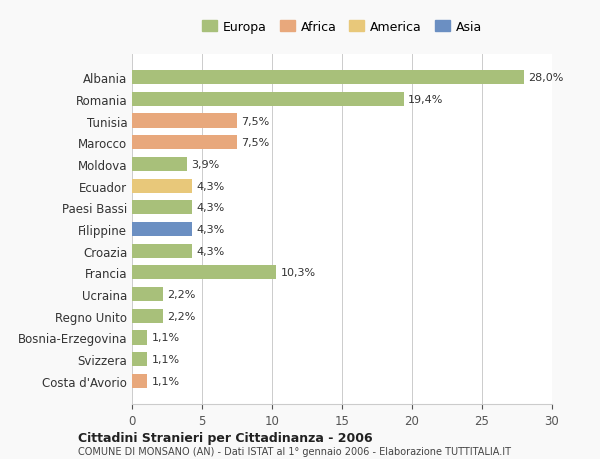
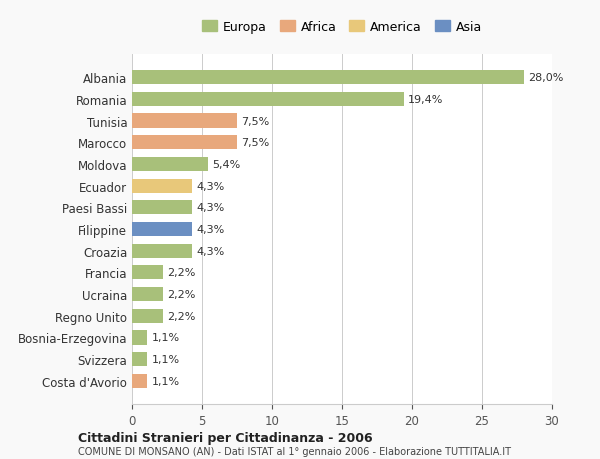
Moldova: 3,9% -> 5,4%
Francia: 10,3% -> 2,2%
